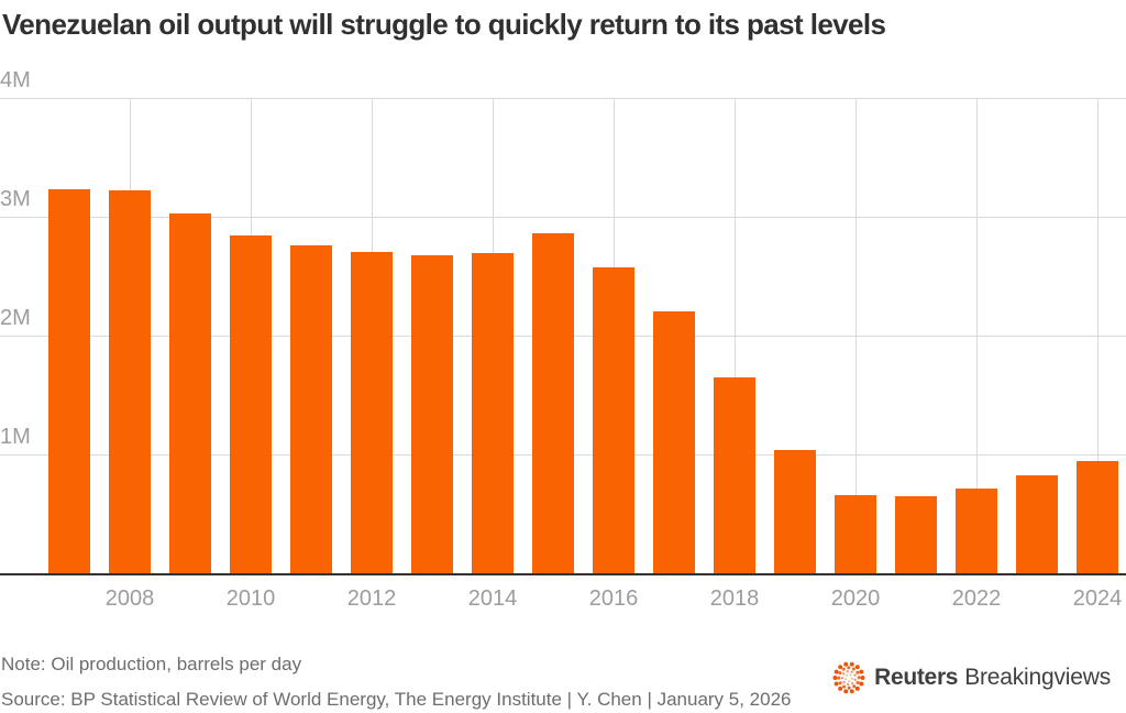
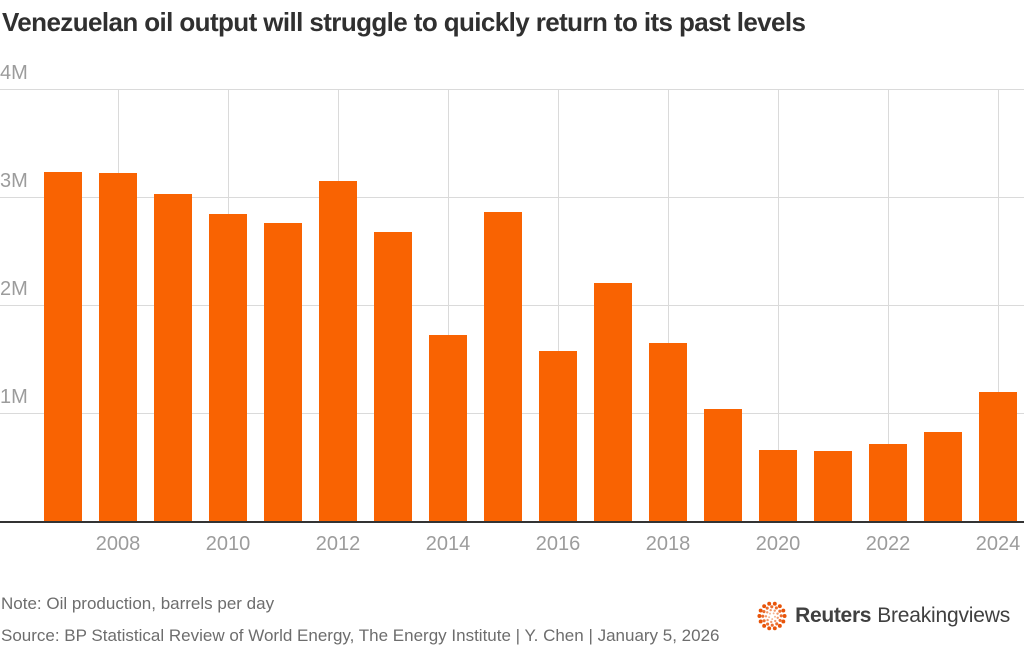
2012: 2.70M -> 3.15M
2014: 2.69M -> 1.72M
2016: 2.57M -> 1.57M
2024: 0.94M -> 1.19M
